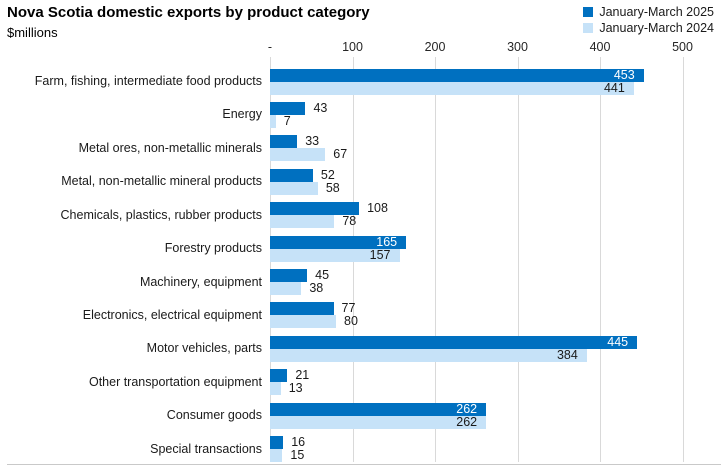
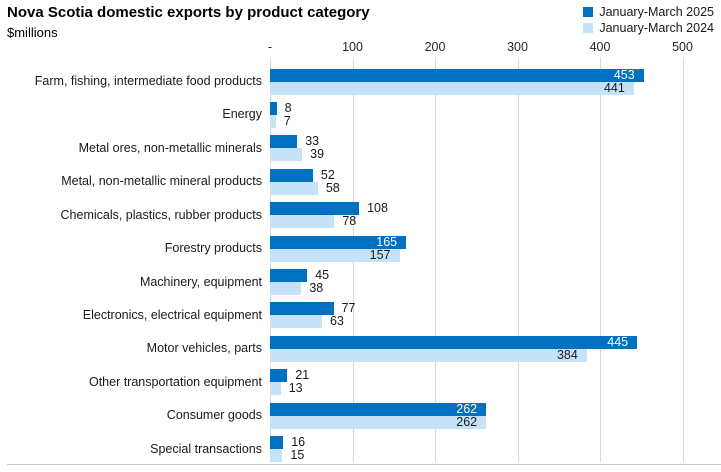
January-March 2025/Energy: 43 -> 8
January-March 2024/Metal ores, non-metallic minerals: 67 -> 39
January-March 2024/Electronics, electrical equipment: 80 -> 63
